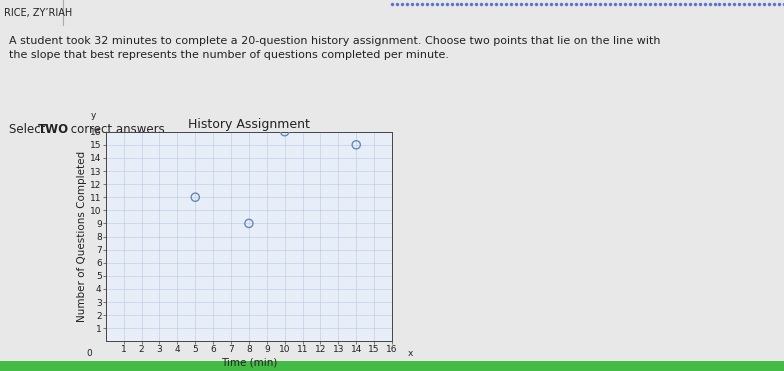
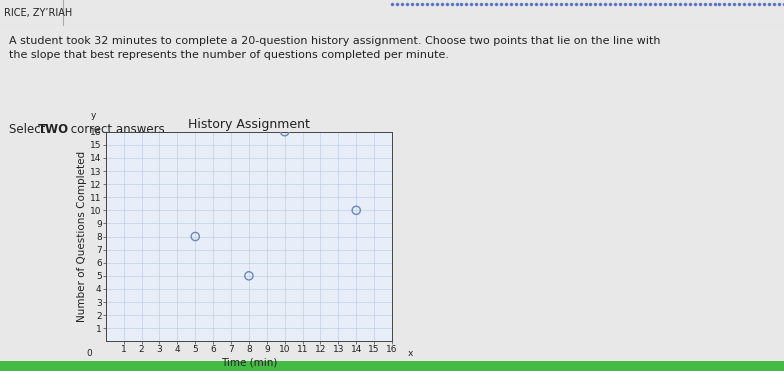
History Assignment/5: 11 -> 8
History Assignment/8: 9 -> 5
History Assignment/14: 15 -> 10
